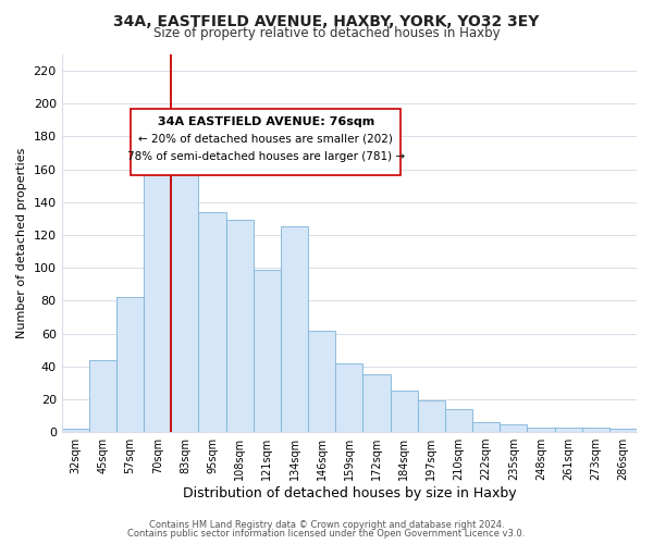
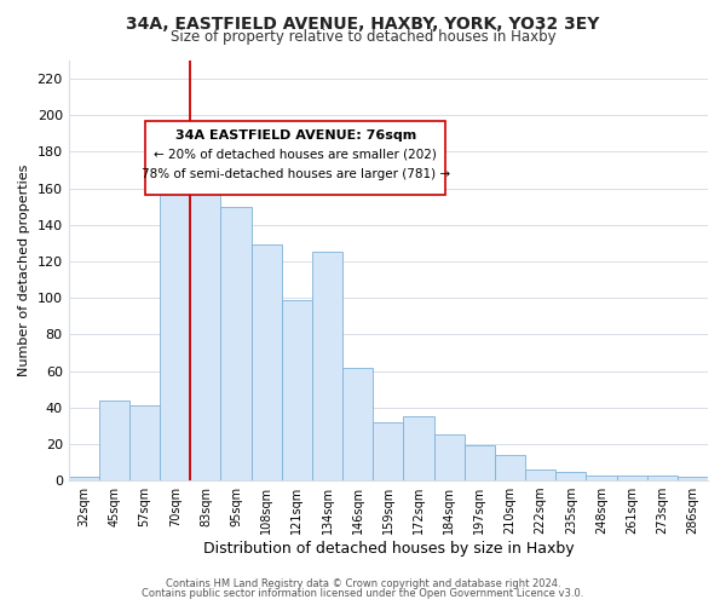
57sqm: 82 -> 41
95sqm: 134 -> 150
159sqm: 42 -> 32
